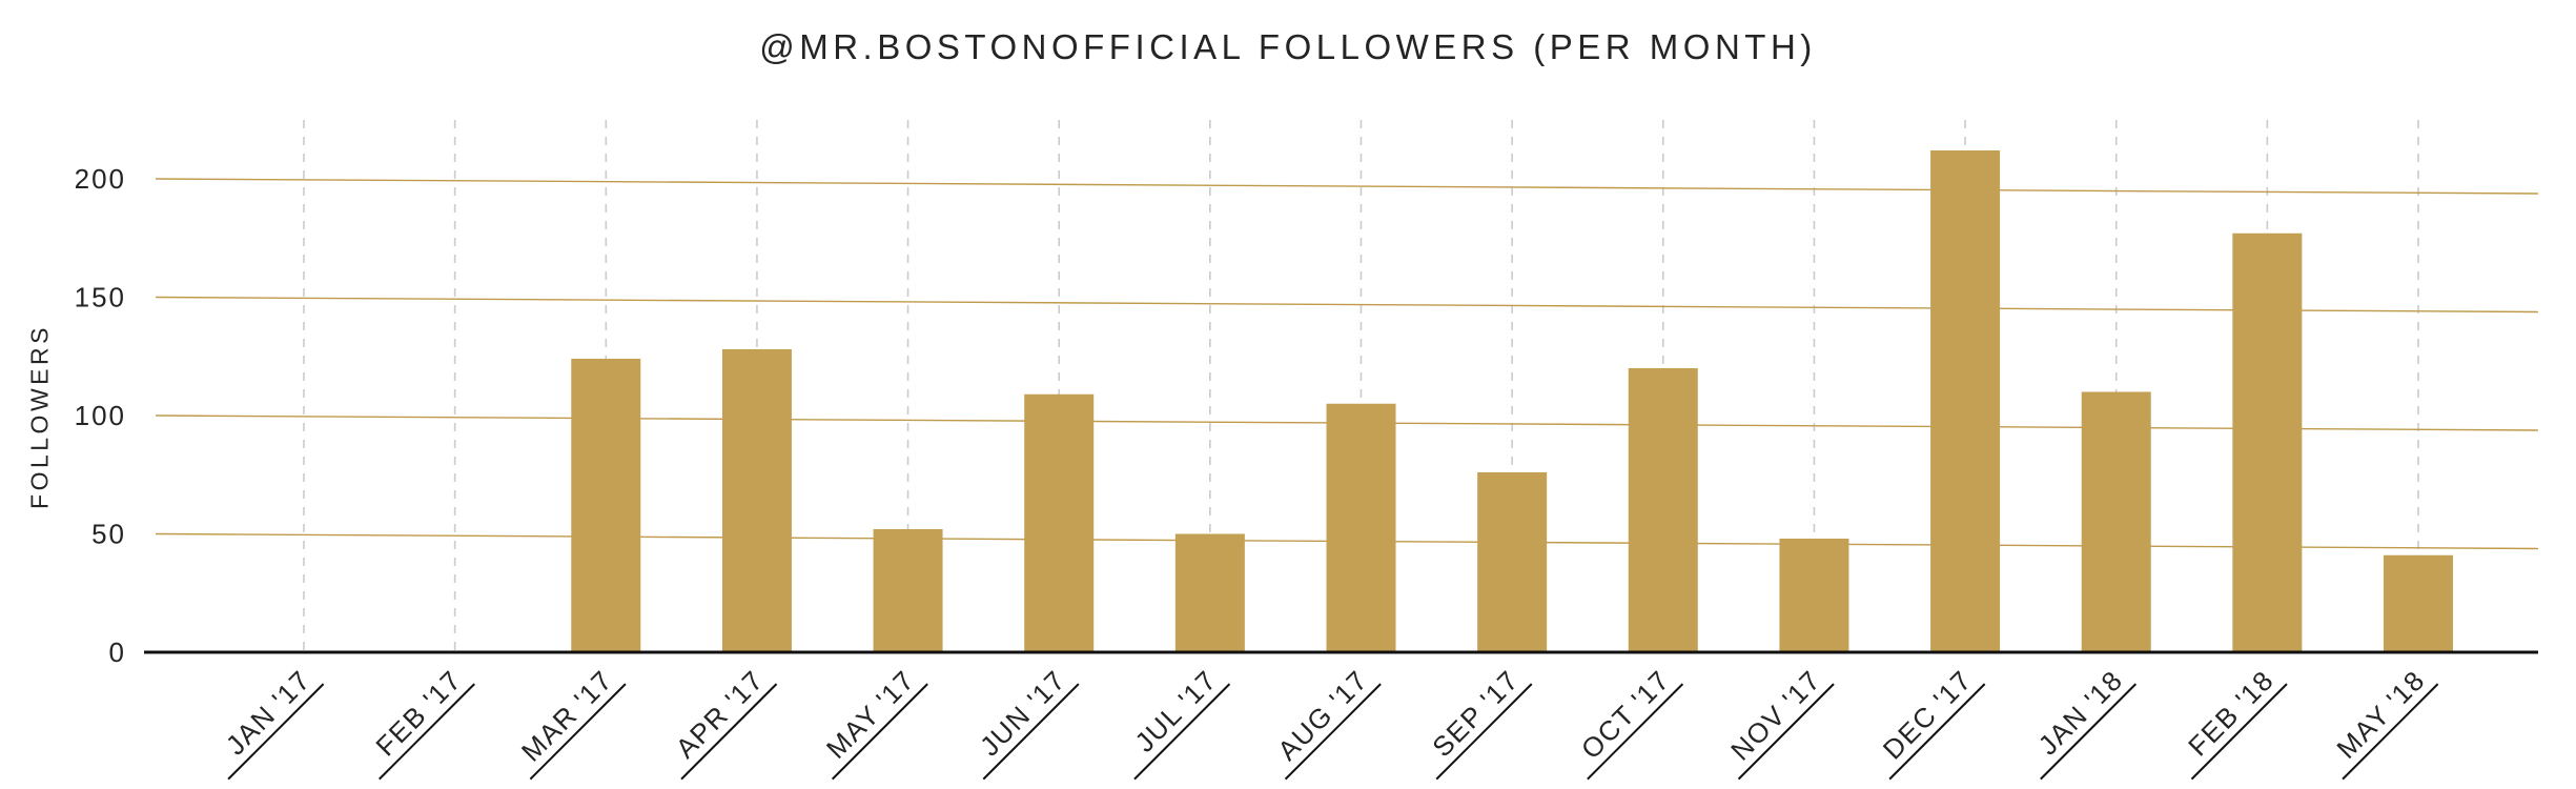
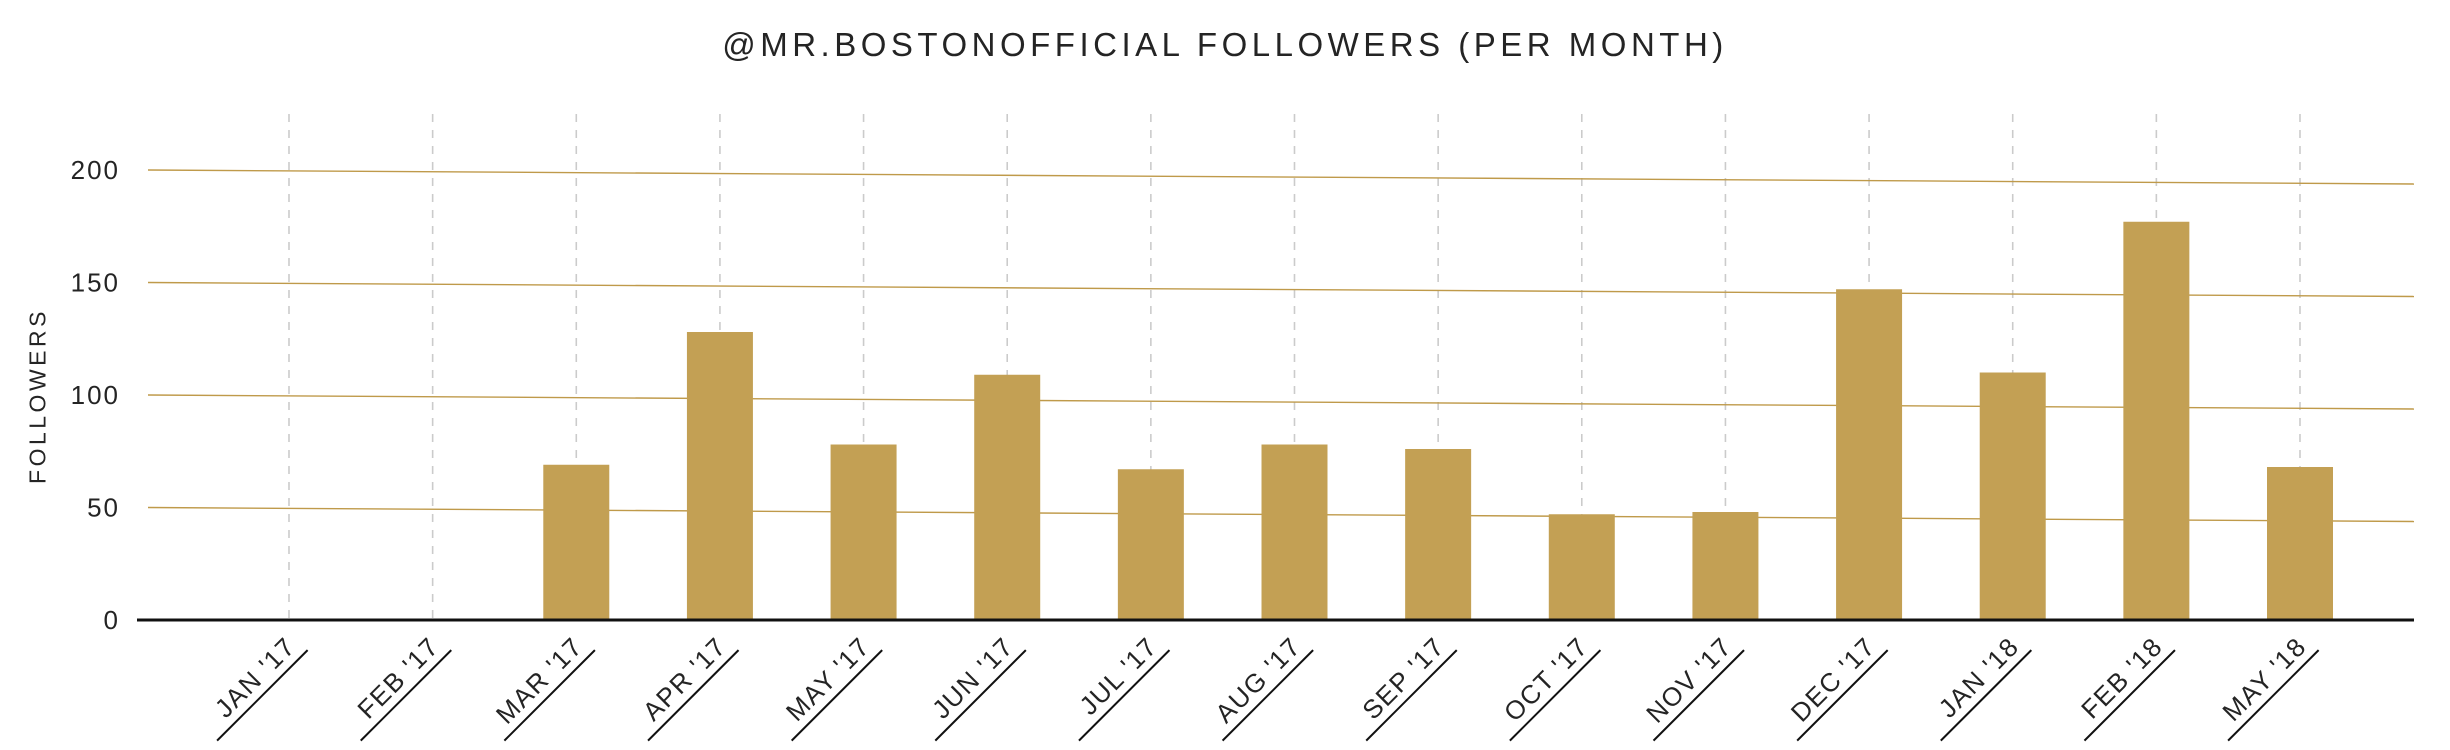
MAR '17: 124 -> 69
MAY '17: 52 -> 78
JUL '17: 50 -> 67
AUG '17: 105 -> 78
OCT '17: 120 -> 47
DEC '17: 212 -> 147
MAY '18: 41 -> 68
